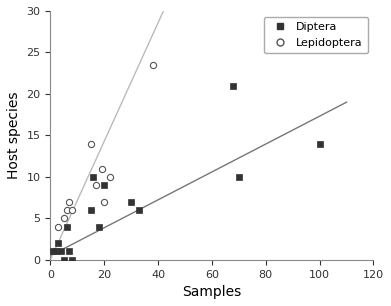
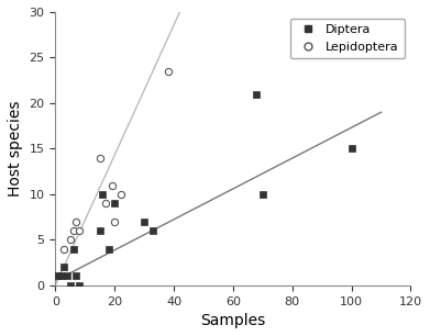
Diptera/100: 14 -> 15
